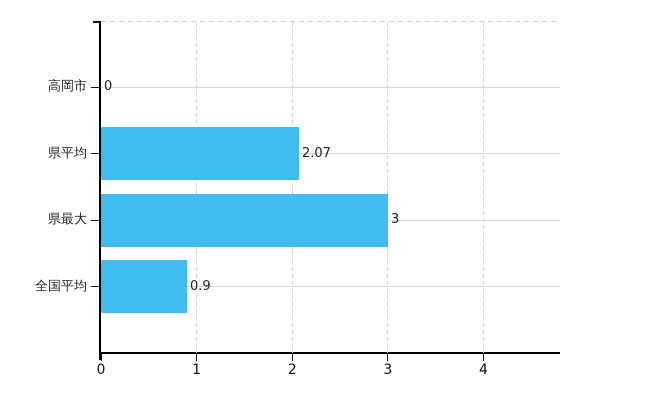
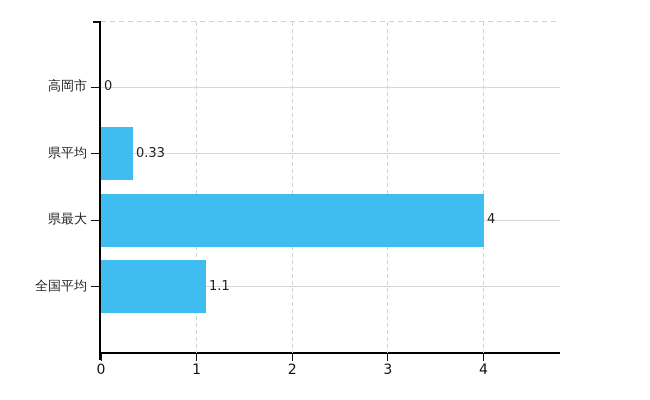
県平均: 2.07 -> 0.33
県最大: 3 -> 4
全国平均: 0.9 -> 1.1
